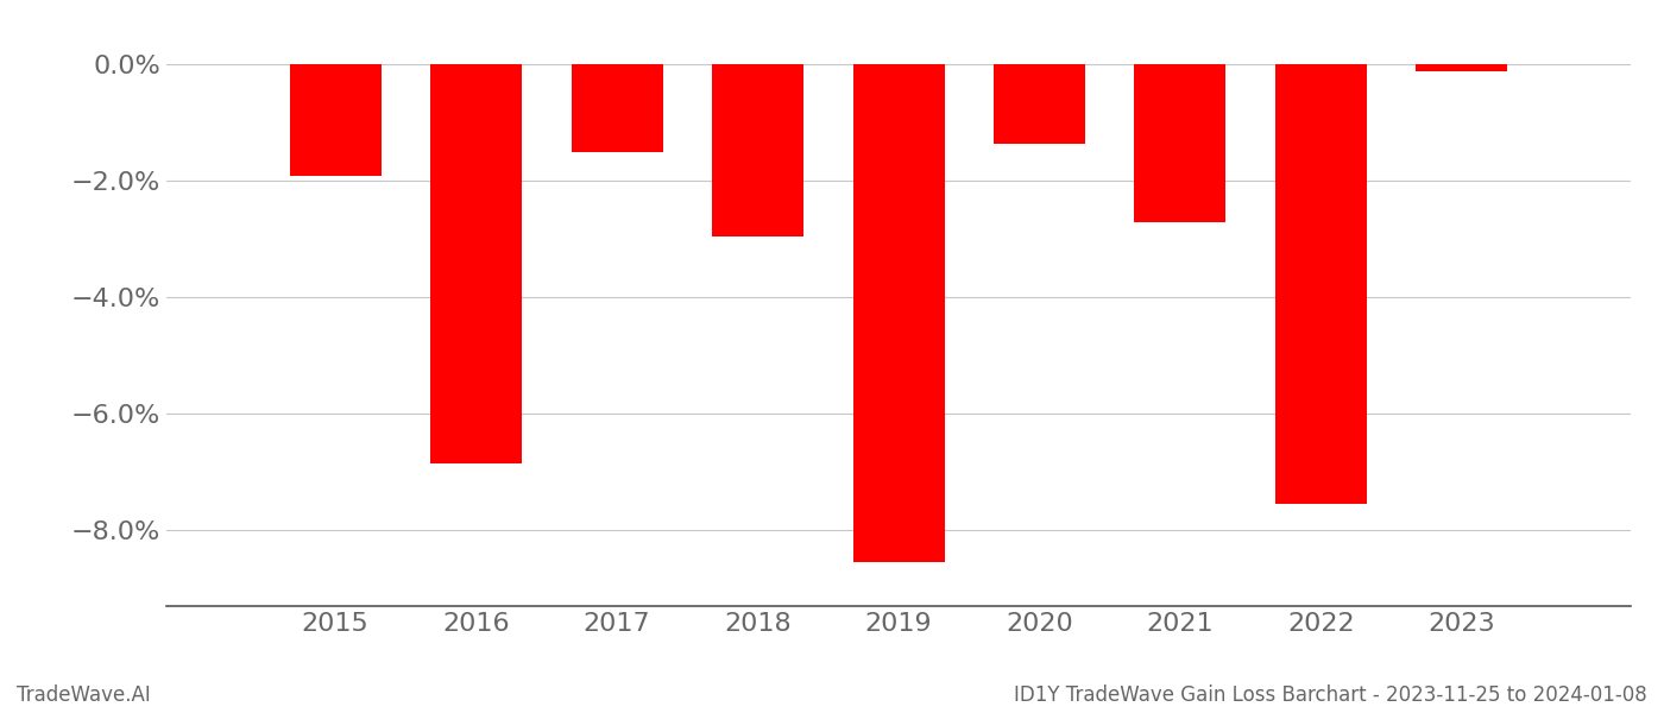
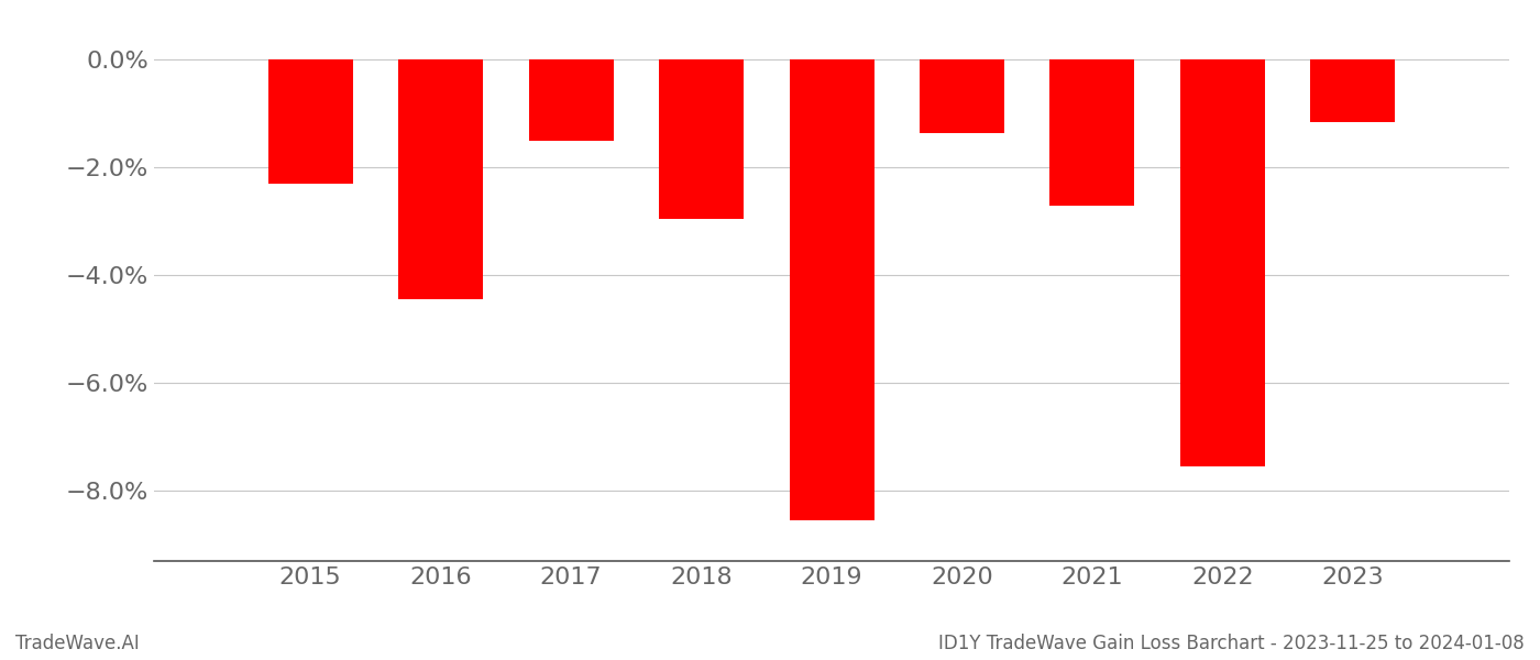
2015: -1.90% -> -2.30%
2016: -6.85% -> -4.45%
2023: -0.12% -> -1.15%
